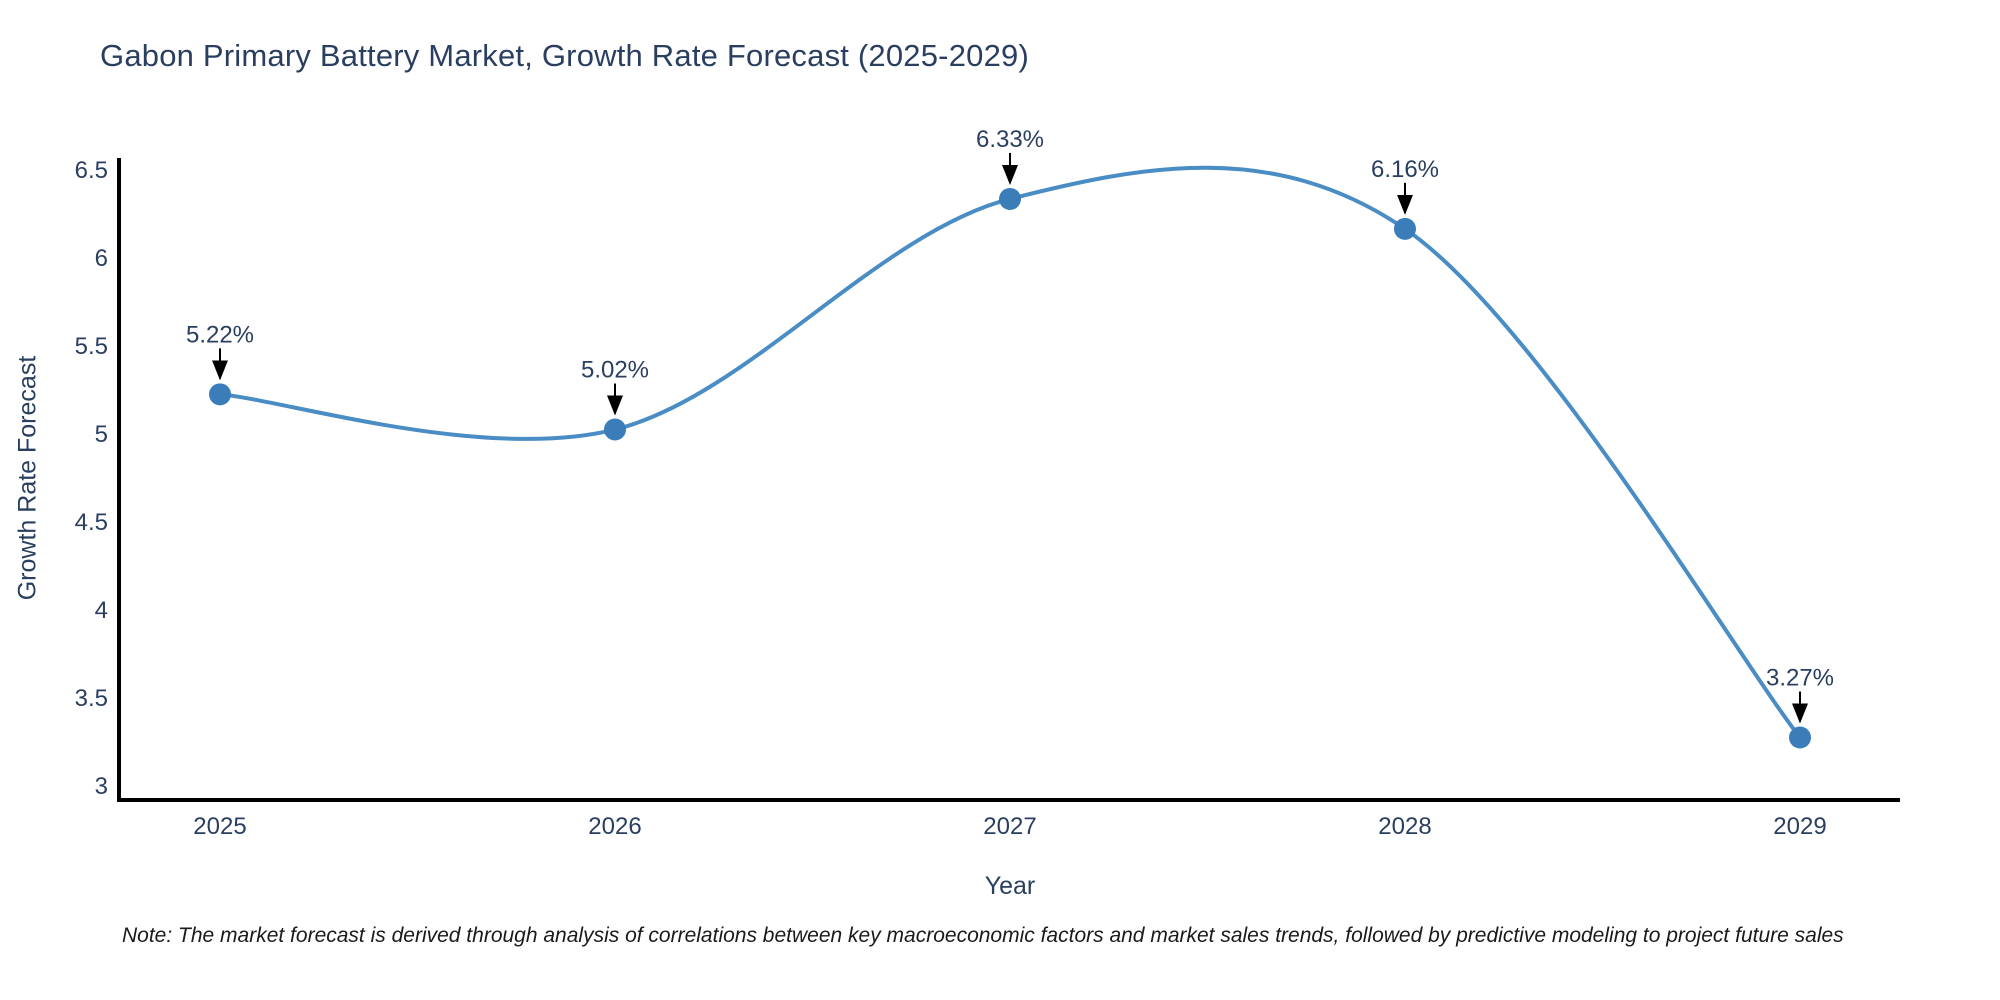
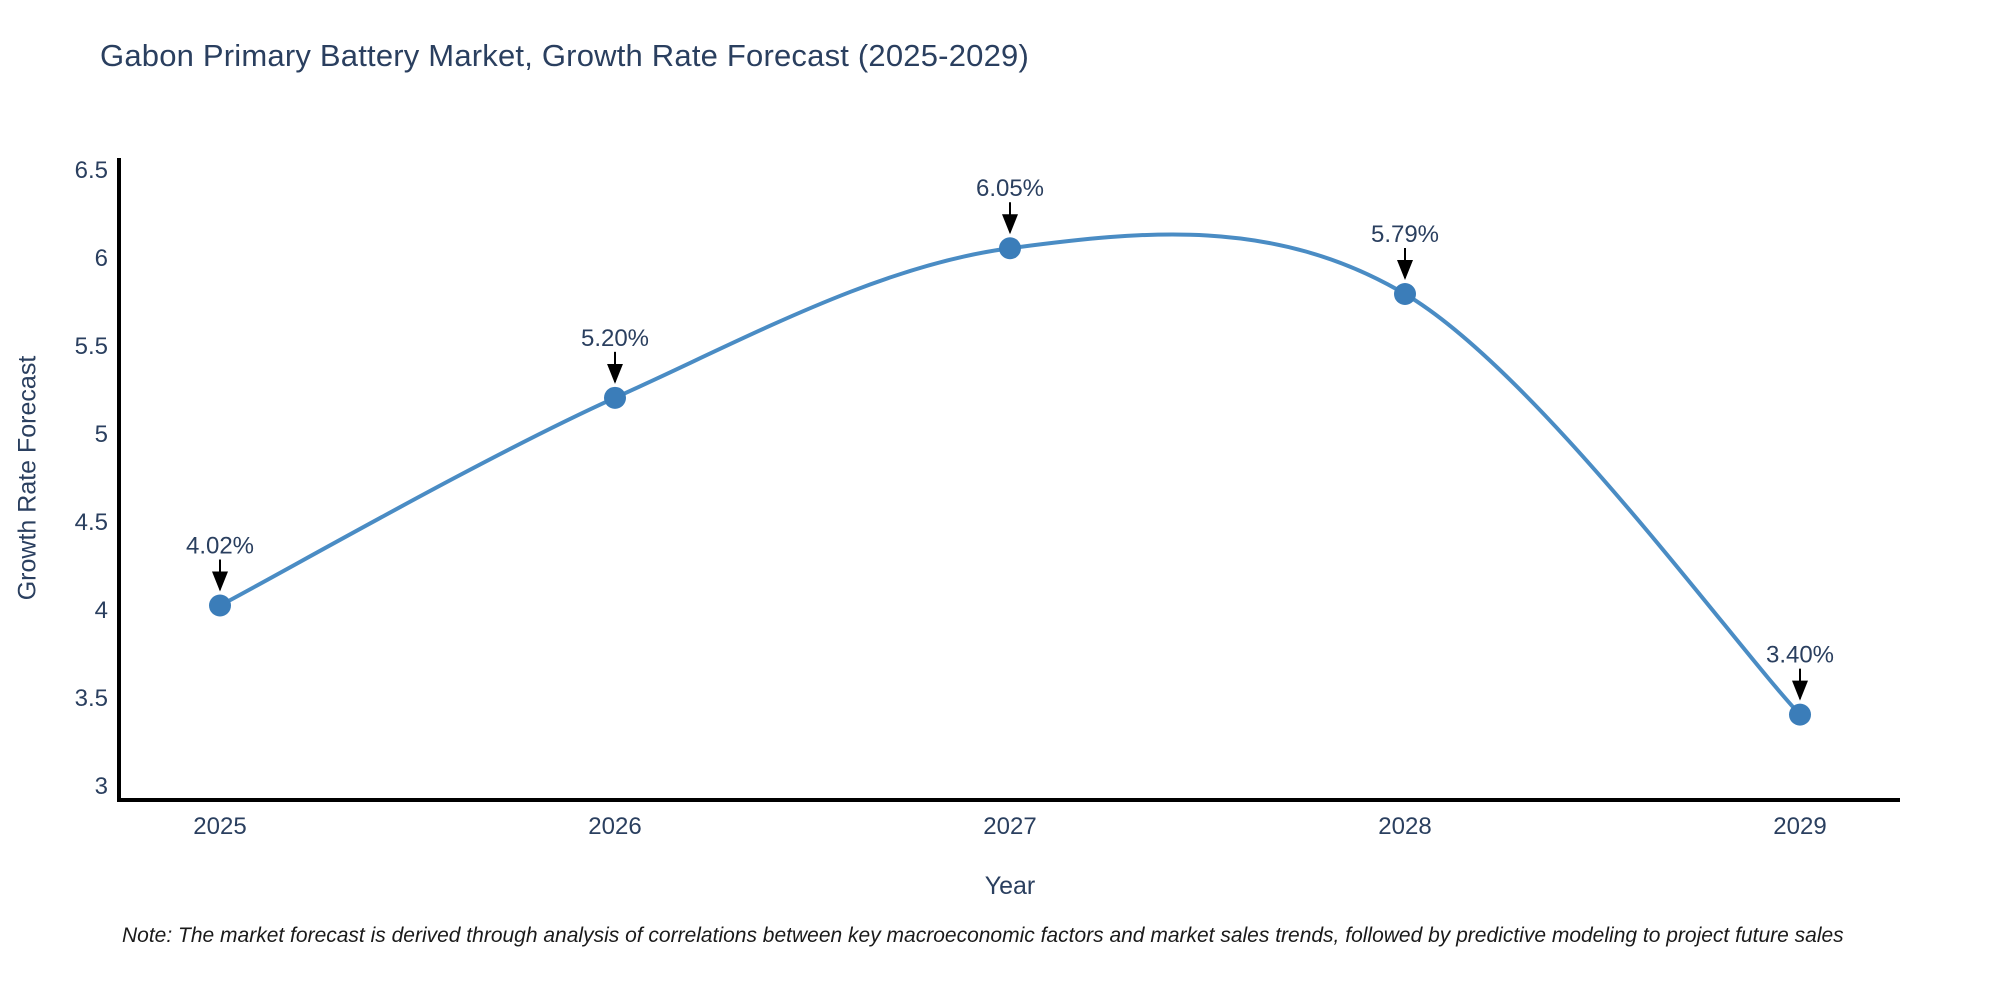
2025: 5.22% -> 4.02%
2026: 5.02% -> 5.20%
2027: 6.33% -> 6.05%
2028: 6.16% -> 5.79%
2029: 3.27% -> 3.40%
